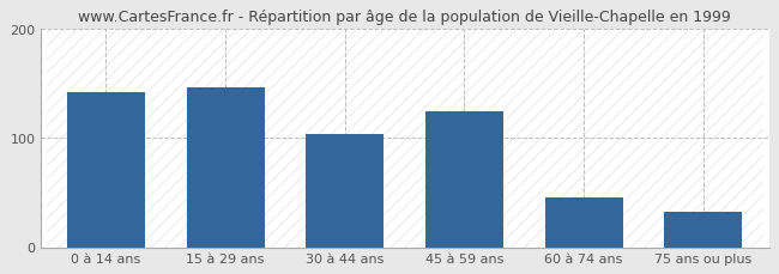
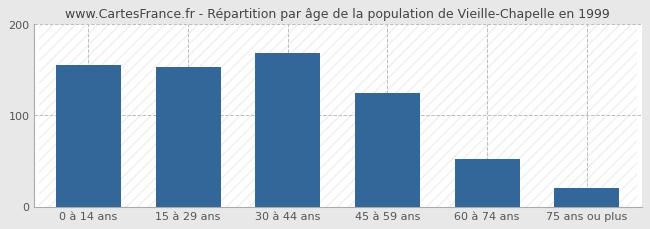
0 à 14 ans: 142 -> 155
15 à 29 ans: 146 -> 153
30 à 44 ans: 104 -> 168
60 à 74 ans: 46 -> 52
75 ans ou plus: 32 -> 20
